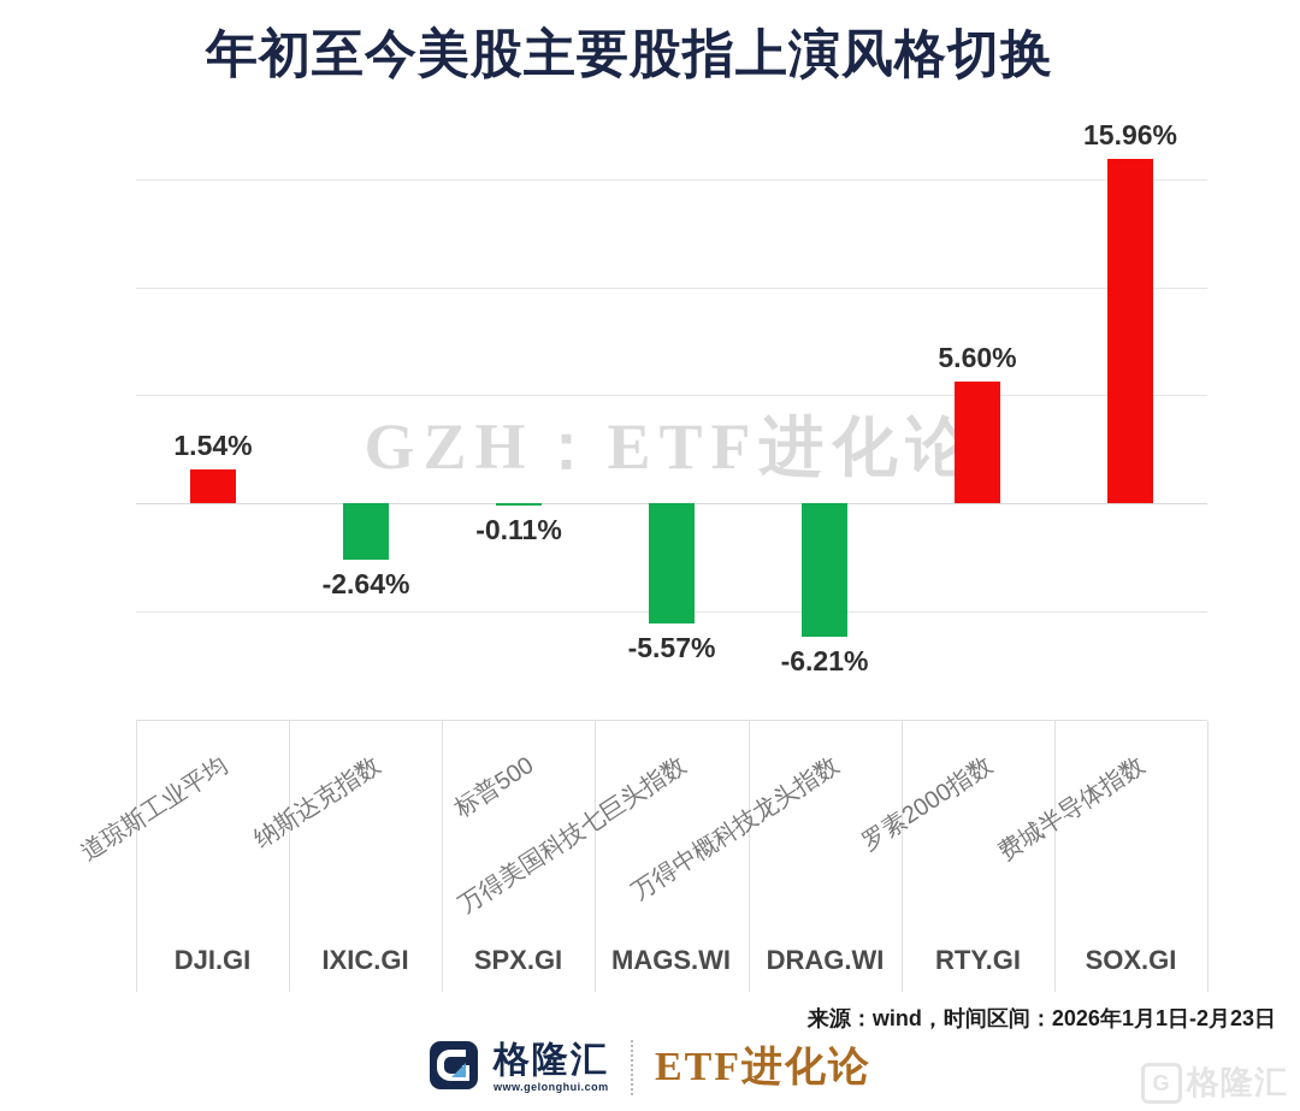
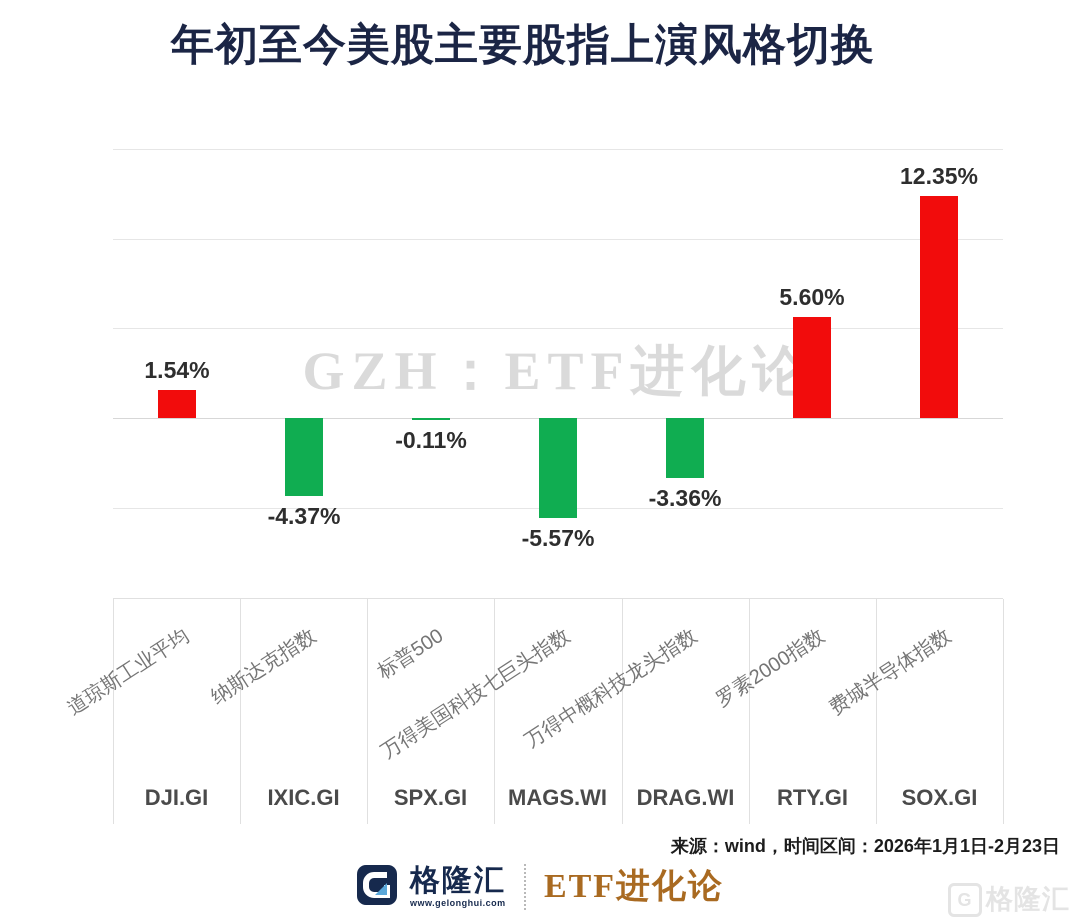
纳斯达克指数: -2.64% -> -4.37%
万得中概科技龙头指数: -6.21% -> -3.36%
费城半导体指数: 15.96% -> 12.35%
